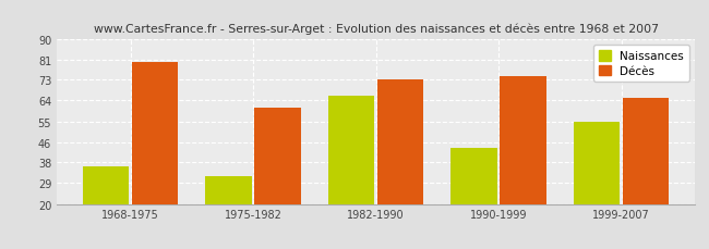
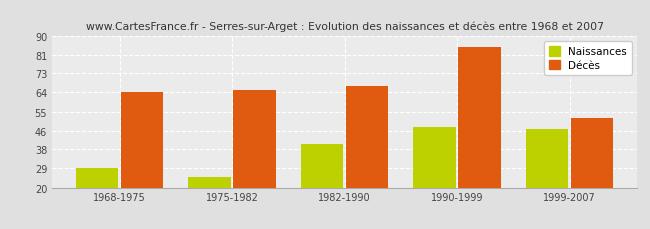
Naissances/1968-1975: 36 -> 29
Décès/1968-1975: 80 -> 64
Naissances/1975-1982: 32 -> 25
Décès/1975-1982: 61 -> 65
Naissances/1982-1990: 66 -> 40
Décès/1982-1990: 73 -> 67
Naissances/1990-1999: 44 -> 48
Décès/1990-1999: 74 -> 85
Naissances/1999-2007: 55 -> 47
Décès/1999-2007: 65 -> 52
